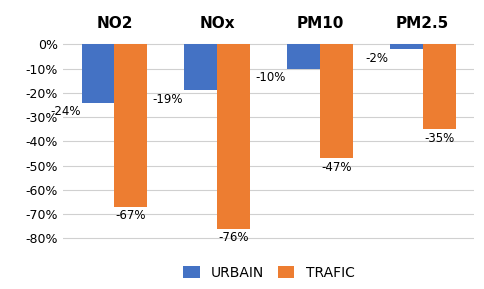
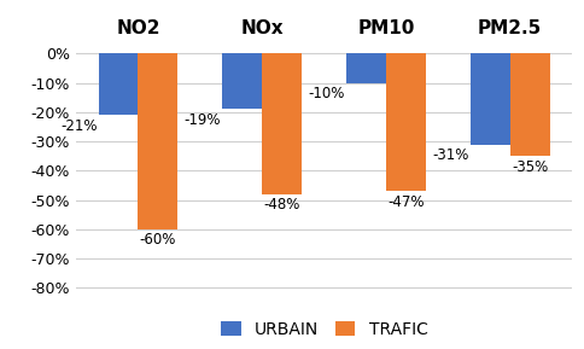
URBAIN/NO2: -24% -> -21%
TRAFIC/NO2: -67% -> -60%
TRAFIC/NOx: -76% -> -48%
URBAIN/PM2.5: -2% -> -31%
